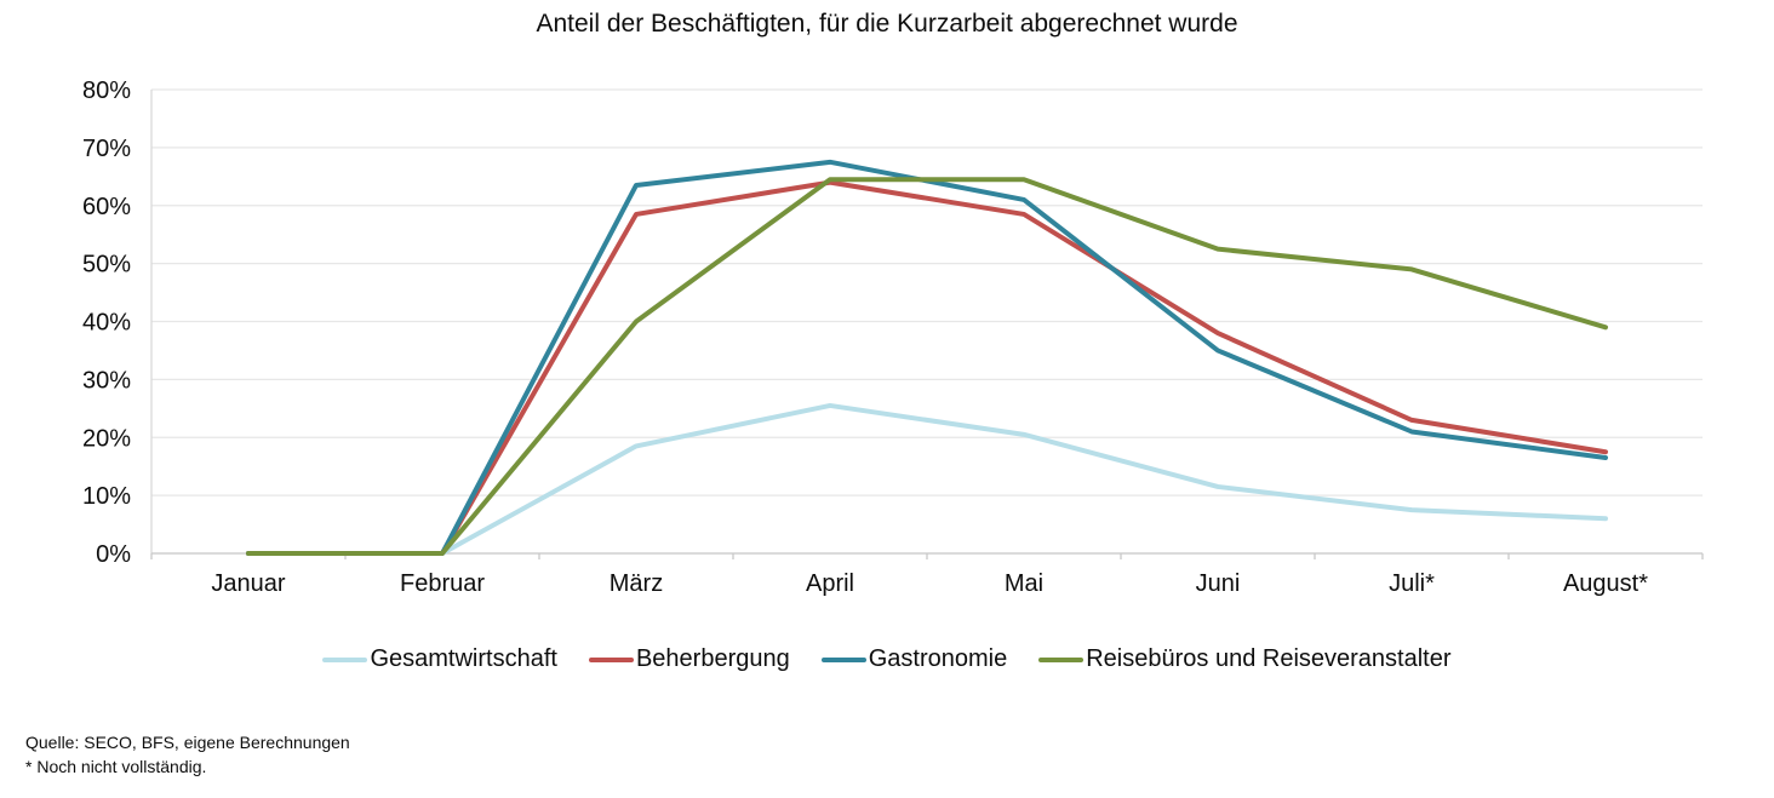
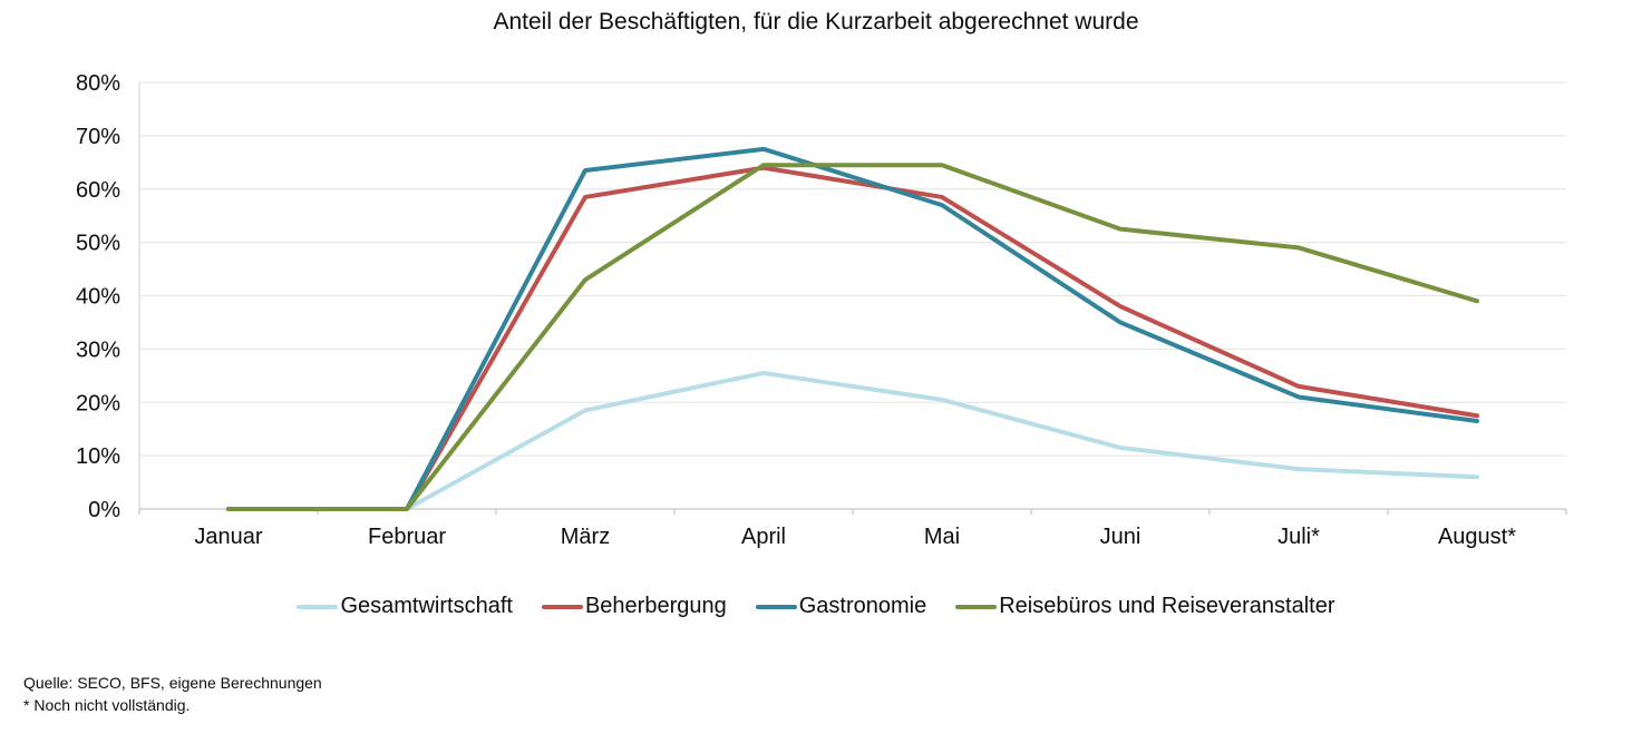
Reisebüros und Reiseveranstalter/März: 40% -> 43%
Gastronomie/Mai: 61% -> 57%
